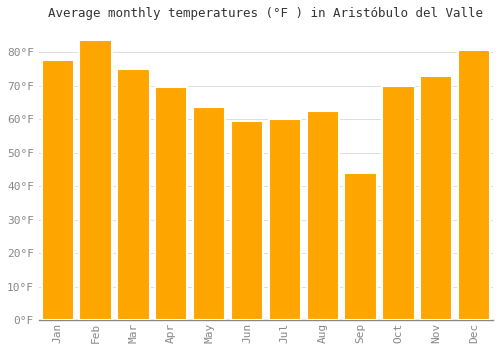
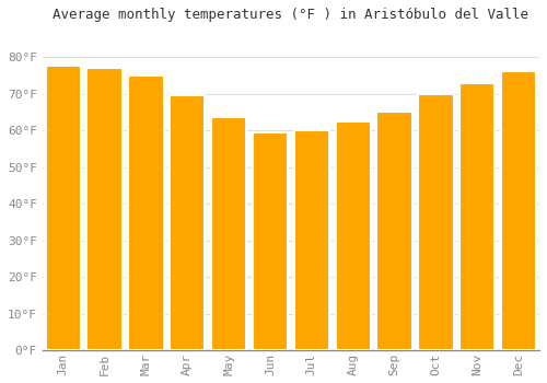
Feb: 83.5°F -> 77.0°F
Sep: 44.0°F -> 65.0°F
Dec: 80.5°F -> 76.0°F
